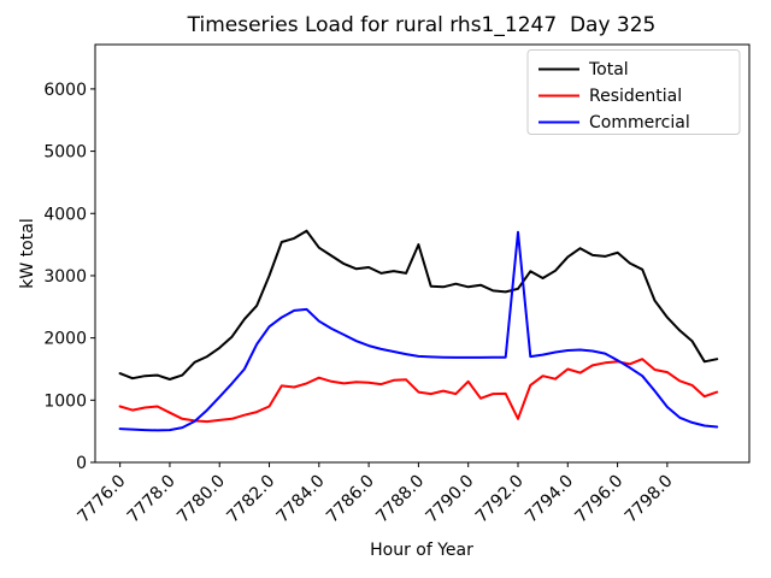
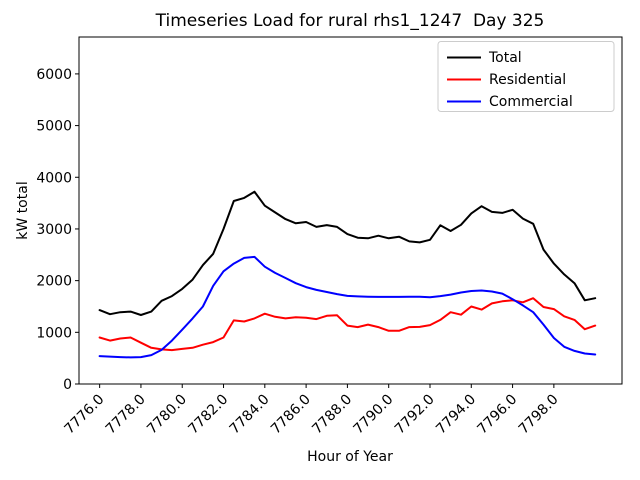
Total/7788.0: 3500 -> 2900
Residential/7790.0: 1300 -> 1000
Residential/7792.0: 700 -> 1100
Commercial/7792.0: 3700 -> 1700
